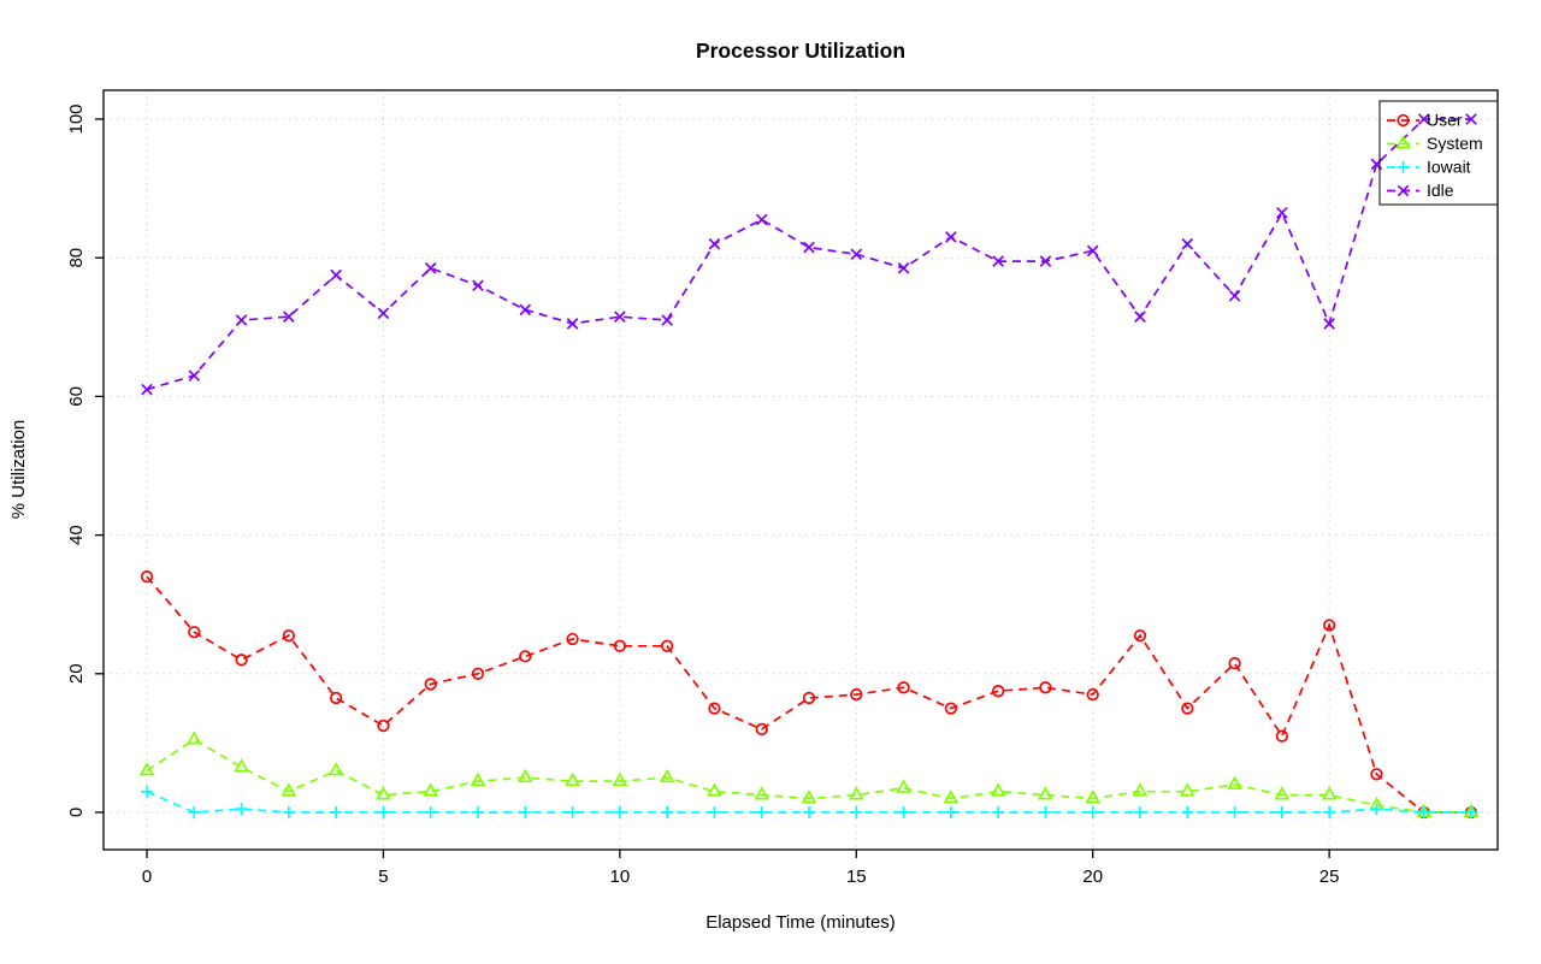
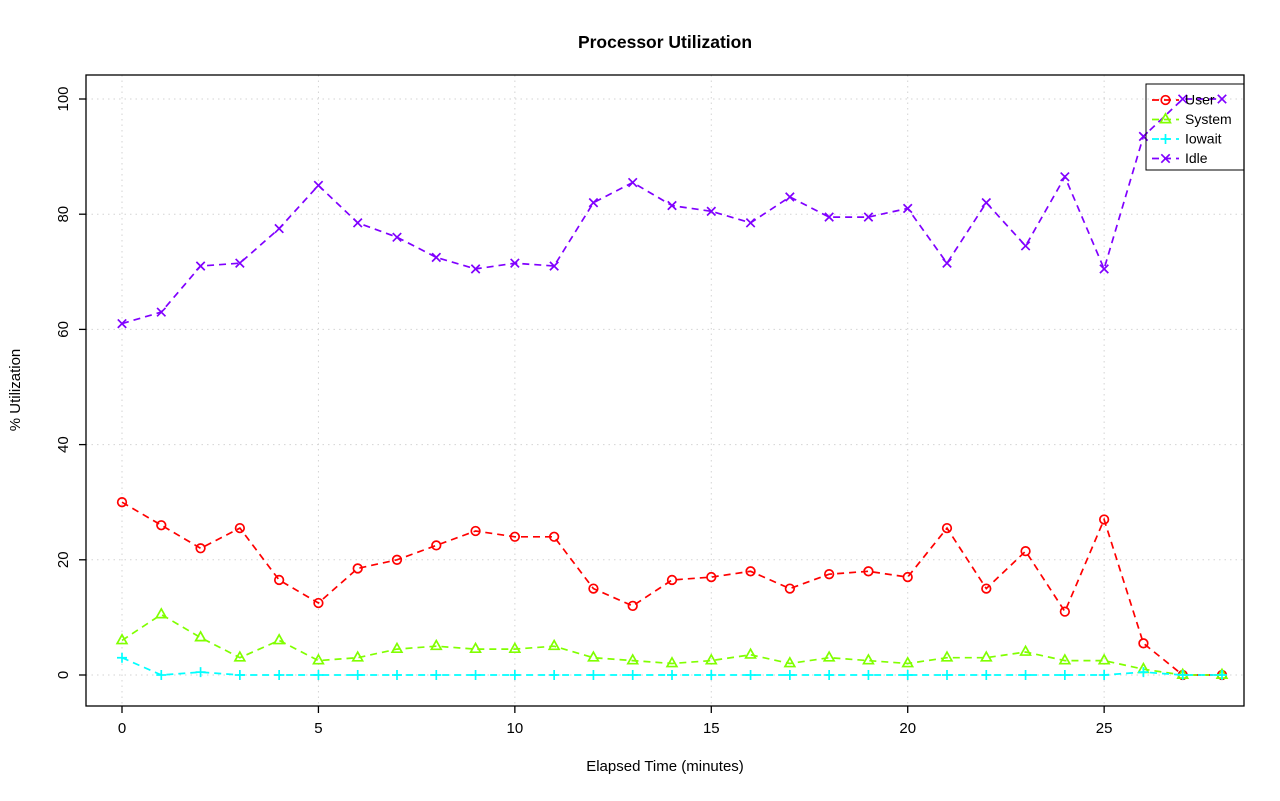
User/0: 34 -> 30
Idle/5: 72 -> 85
